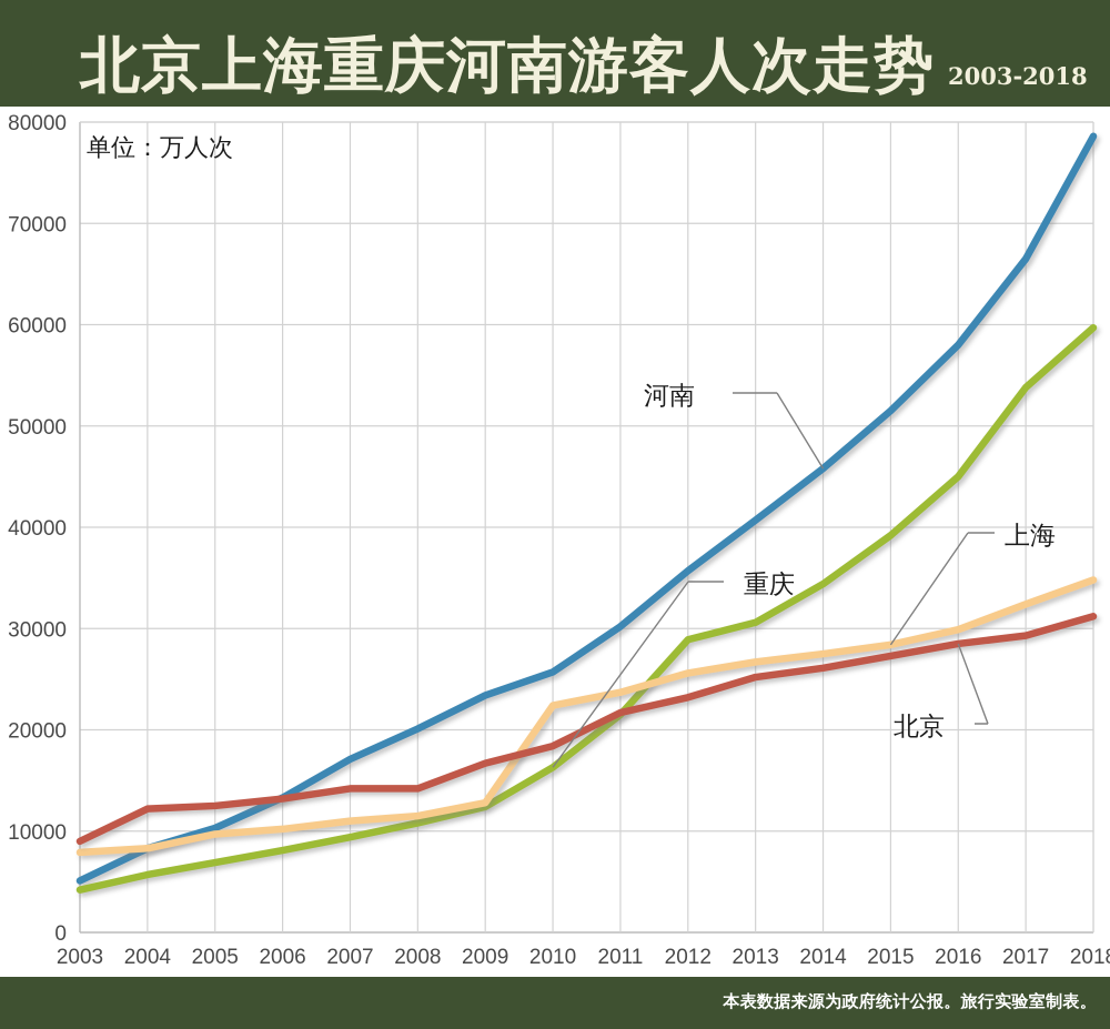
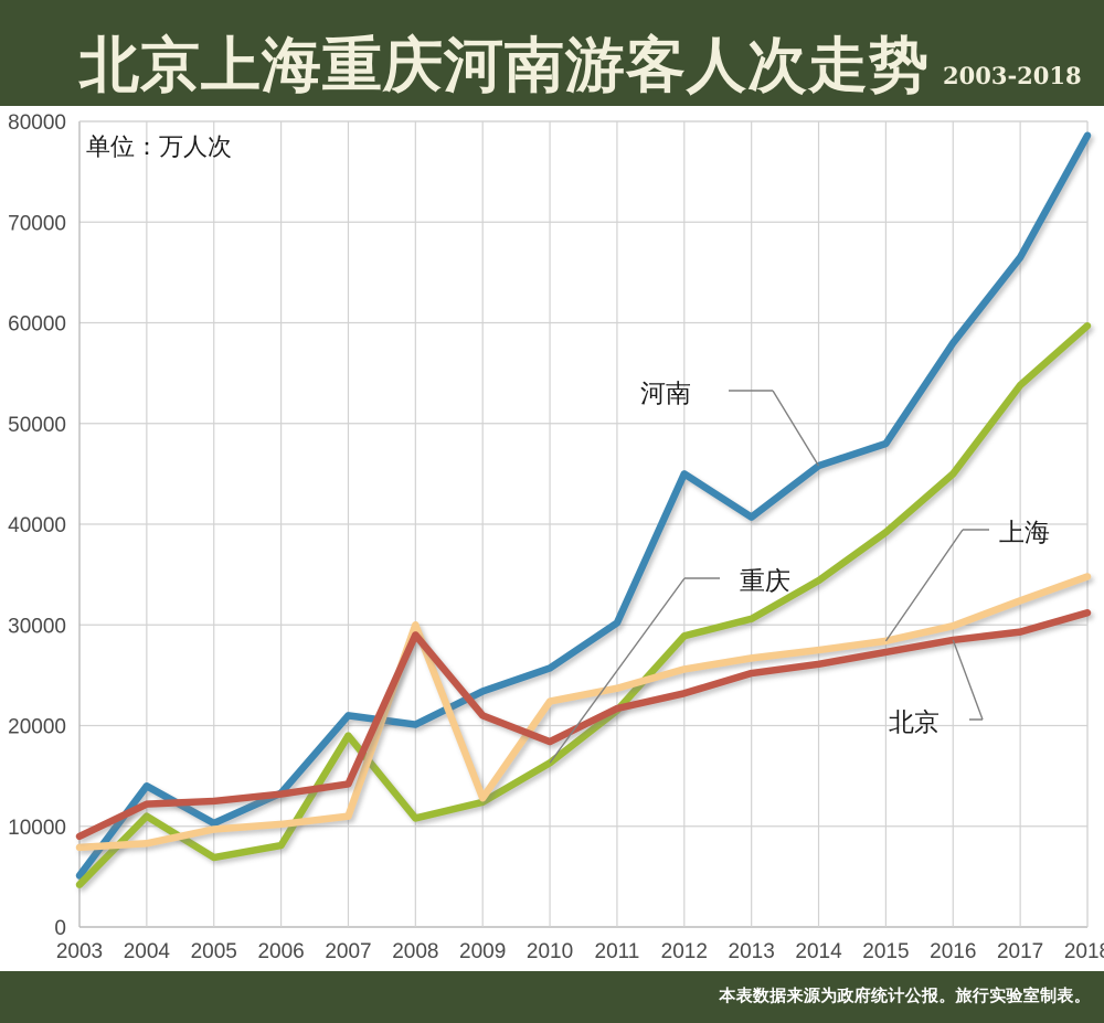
河南/2004: 8000 -> 14000
重庆/2004: 6000 -> 11000
河南/2007: 17000 -> 21000
重庆/2007: 9000 -> 19000
上海/2008: 12000 -> 30000
北京/2008: 14000 -> 29000
北京/2009: 17000 -> 21000
河南/2012: 36000 -> 45000
河南/2015: 52000 -> 48000
